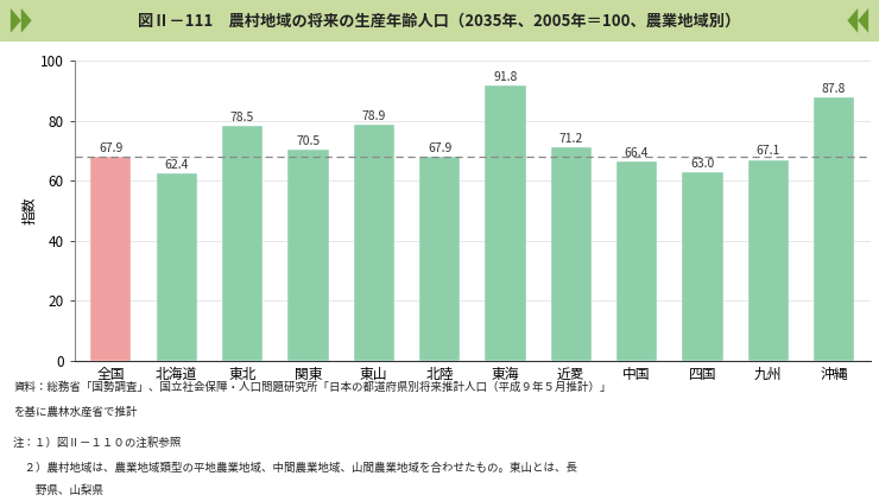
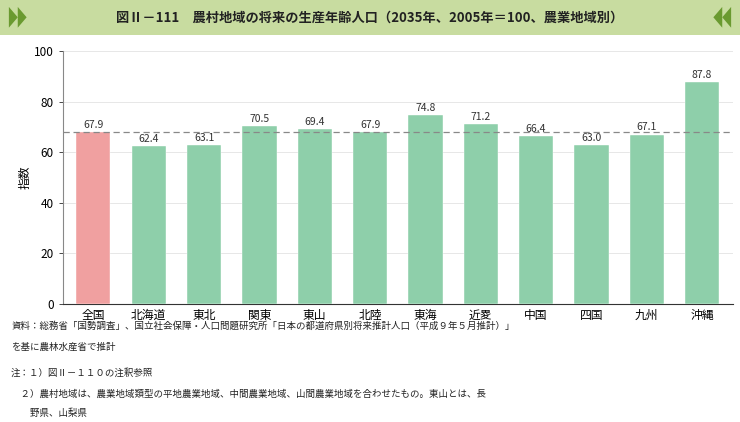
東北: 78.5 -> 63.1
東山: 78.9 -> 69.4
東海: 91.8 -> 74.8
